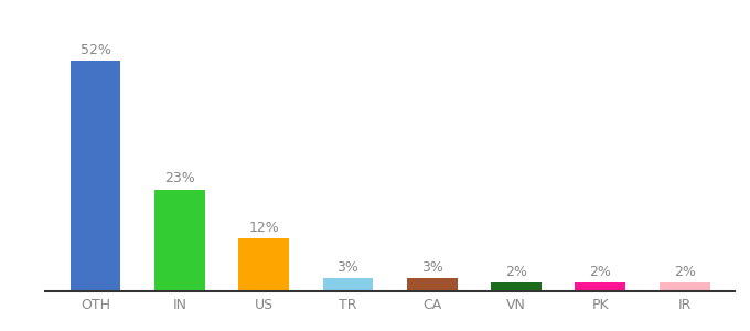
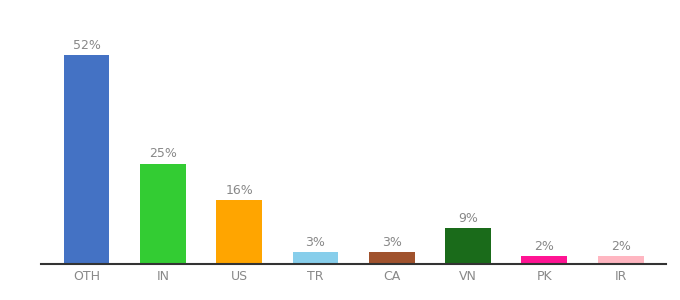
IN: 23% -> 25%
US: 12% -> 16%
VN: 2% -> 9%
